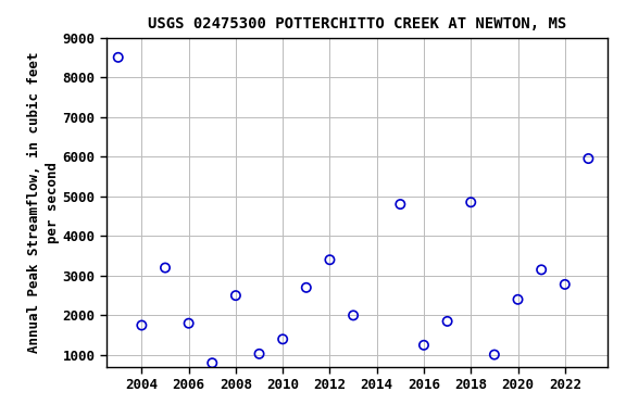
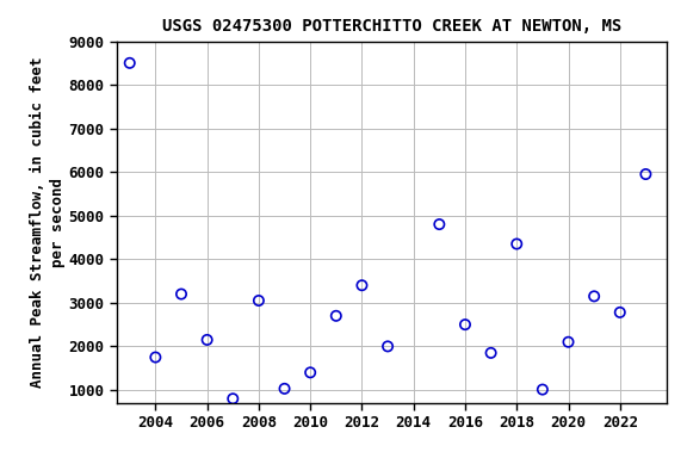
2006: 1800 -> 2150
2008: 2500 -> 3050
2016: 1250 -> 2500
2018: 4850 -> 4350
2020: 2400 -> 2100
